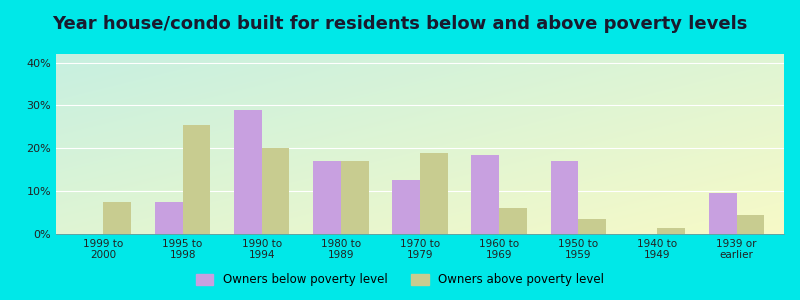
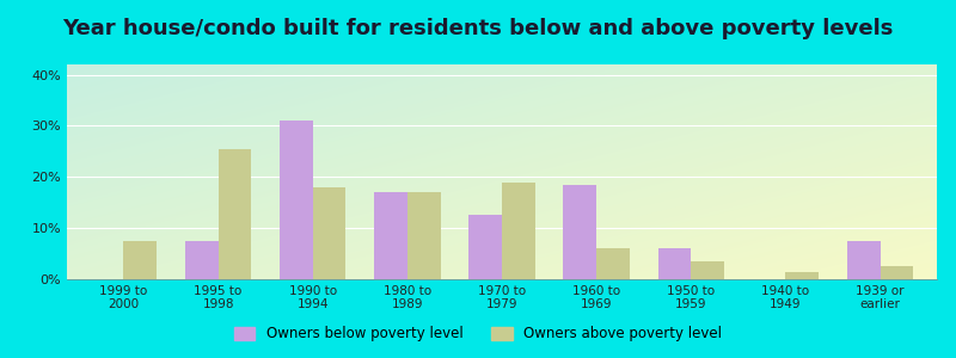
Owners below poverty level/1990 to 1994: 29.0% -> 31.0%
Owners above poverty level/1990 to 1994: 20.0% -> 18.0%
Owners below poverty level/1950 to 1959: 17.0% -> 6.0%
Owners below poverty level/1939 or earlier: 9.5% -> 7.5%
Owners above poverty level/1939 or earlier: 4.5% -> 2.5%
